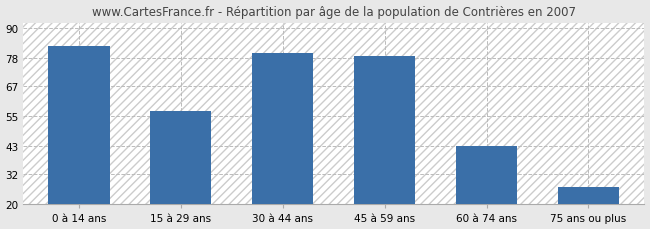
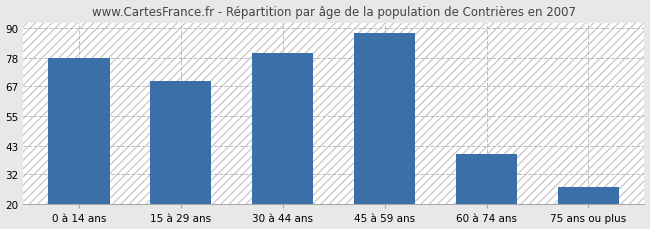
0 à 14 ans: 83 -> 78
15 à 29 ans: 57 -> 69
45 à 59 ans: 79 -> 88
60 à 74 ans: 43 -> 40
